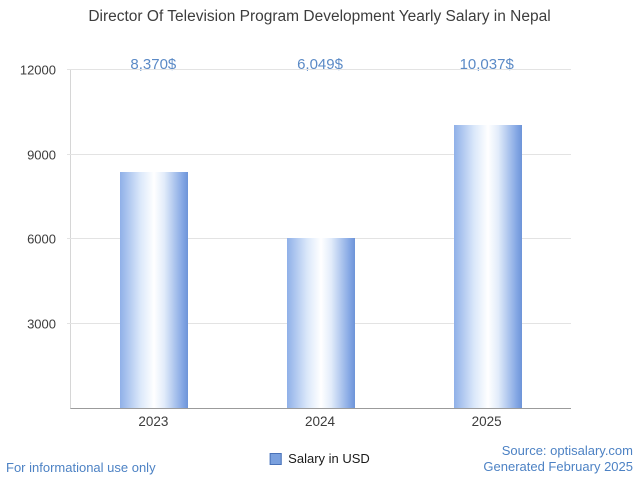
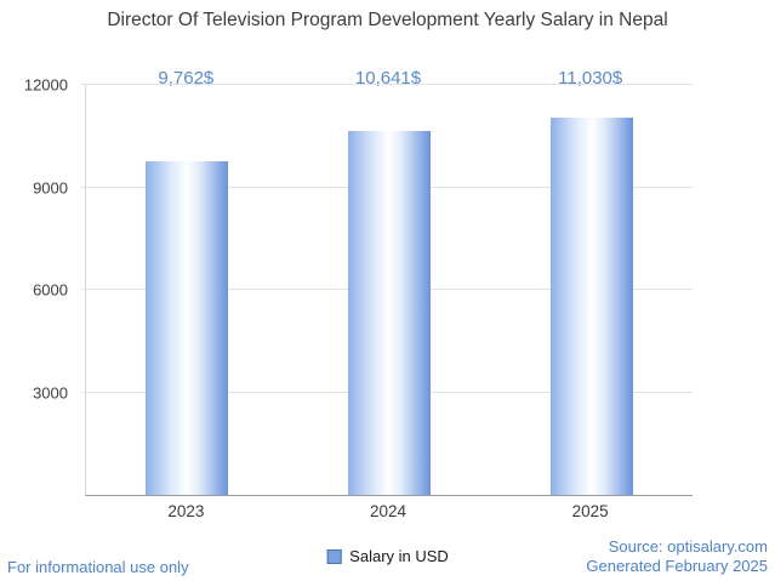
2023: 8,370 -> 9,762
2024: 6,049 -> 10,641
2025: 10,037 -> 11,030
